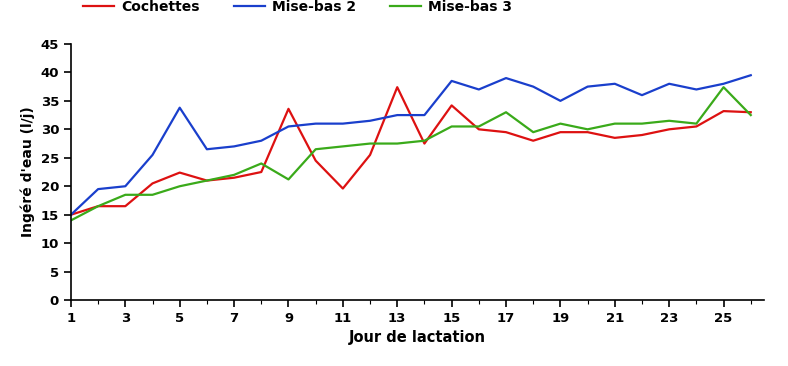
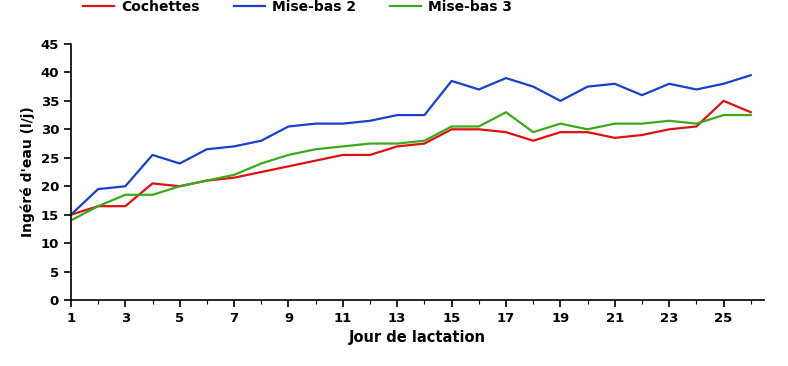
Cochettes/5: 22.4 -> 20.0
Mise-bas 2/5: 33.8 -> 24.0
Cochettes/9: 33.6 -> 23.5
Mise-bas 3/9: 21.2 -> 25.5
Cochettes/11: 19.6 -> 25.5
Cochettes/13: 37.4 -> 27.0
Cochettes/15: 34.2 -> 30.0
Cochettes/25: 33.2 -> 35.0
Mise-bas 3/25: 37.4 -> 32.5
